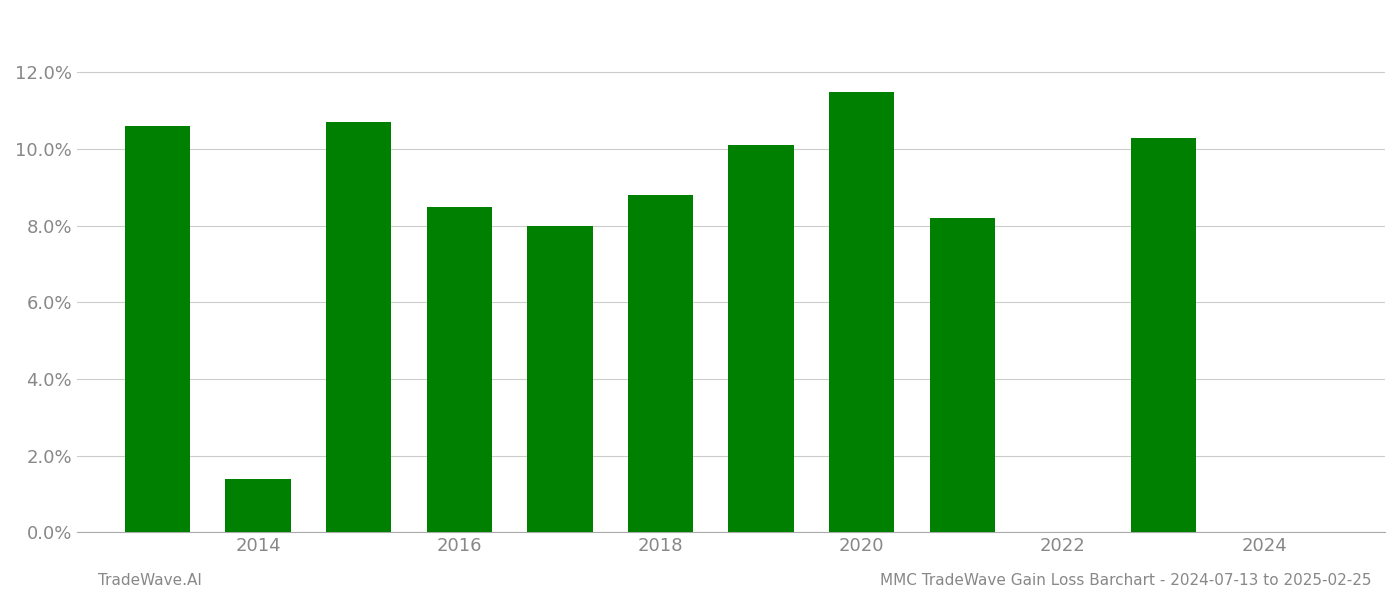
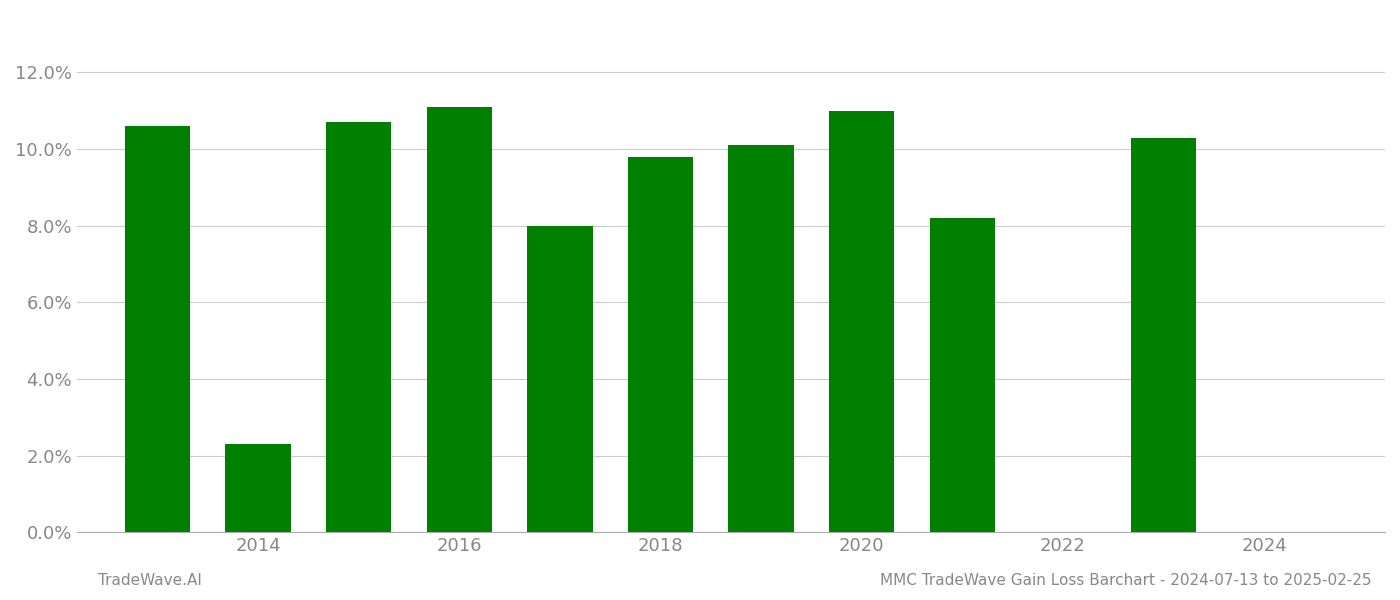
2014: 1.4% -> 2.3%
2016: 8.5% -> 11.1%
2018: 8.8% -> 9.8%
2020: 11.5% -> 11.0%
